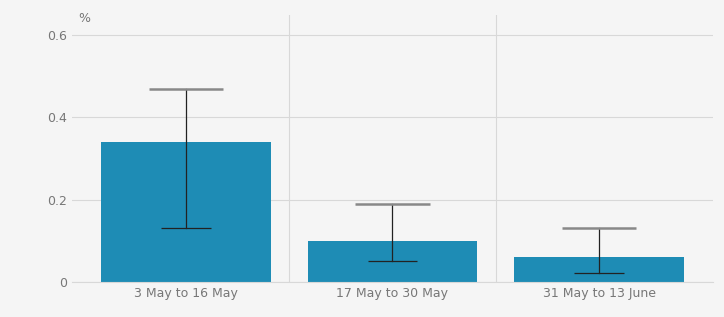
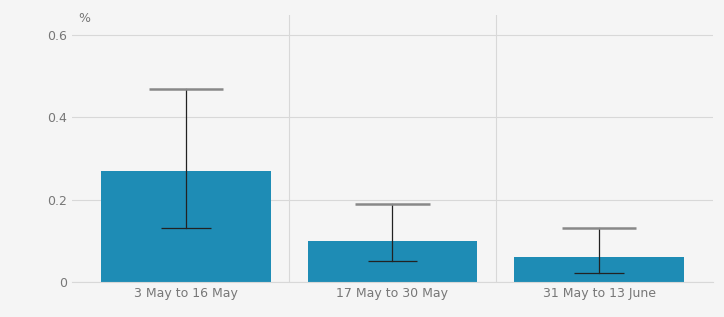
3 May to 16 May: 0.34 -> 0.27
